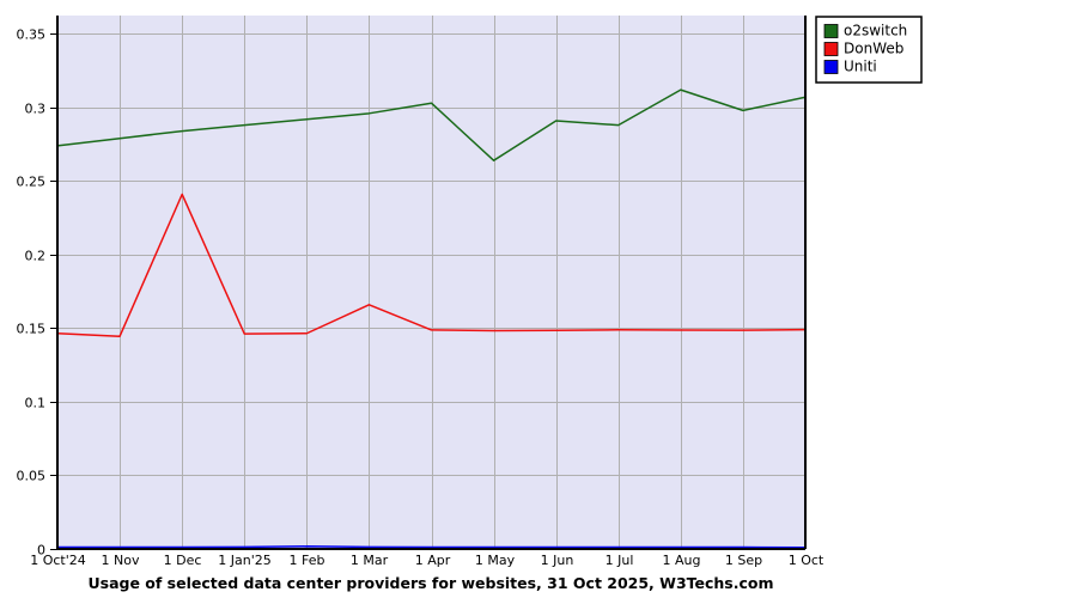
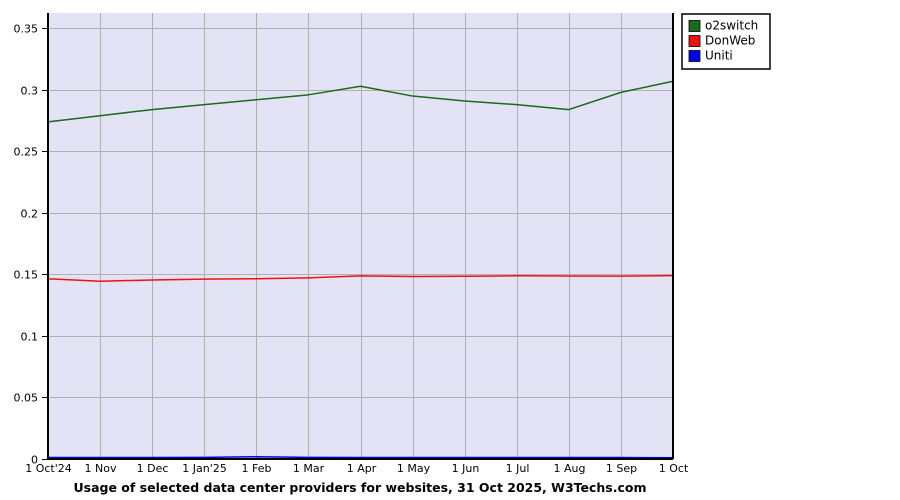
DonWeb/1 Dec: 0.241 -> 0.145
DonWeb/1 Mar: 0.166 -> 0.147
o2switch/1 May: 0.264 -> 0.295
o2switch/1 Aug: 0.312 -> 0.284
